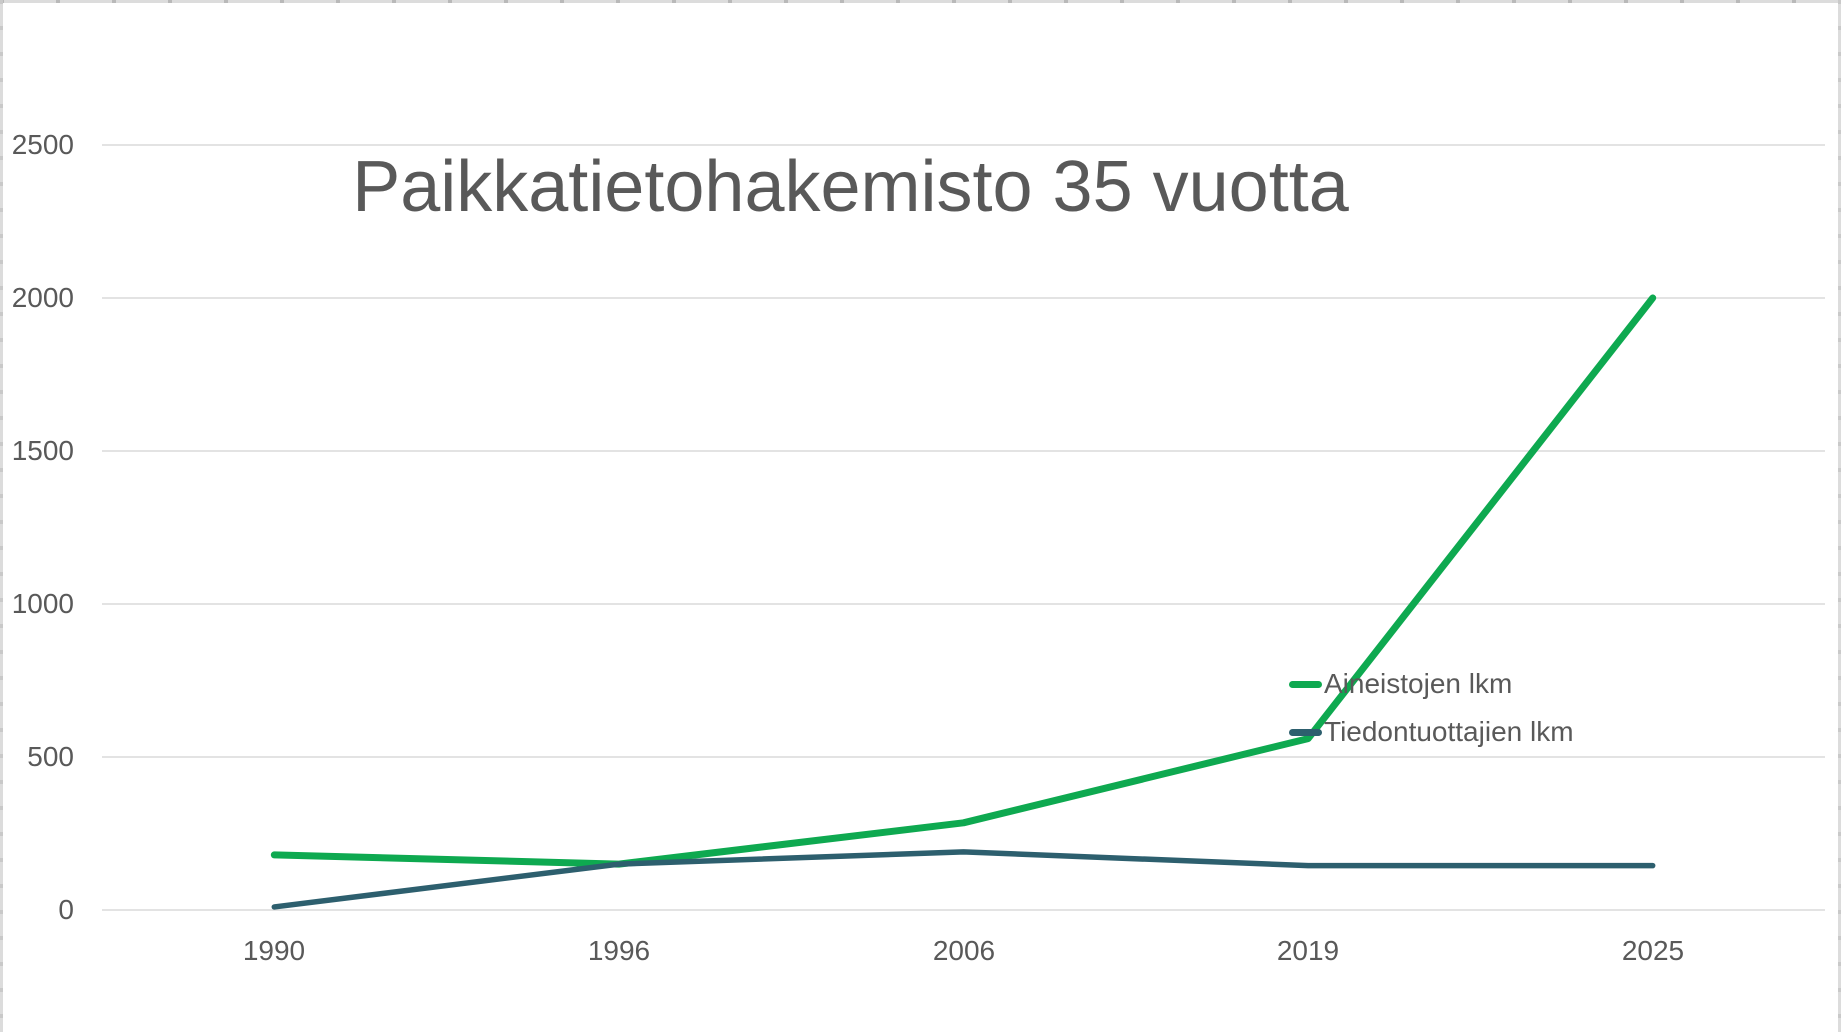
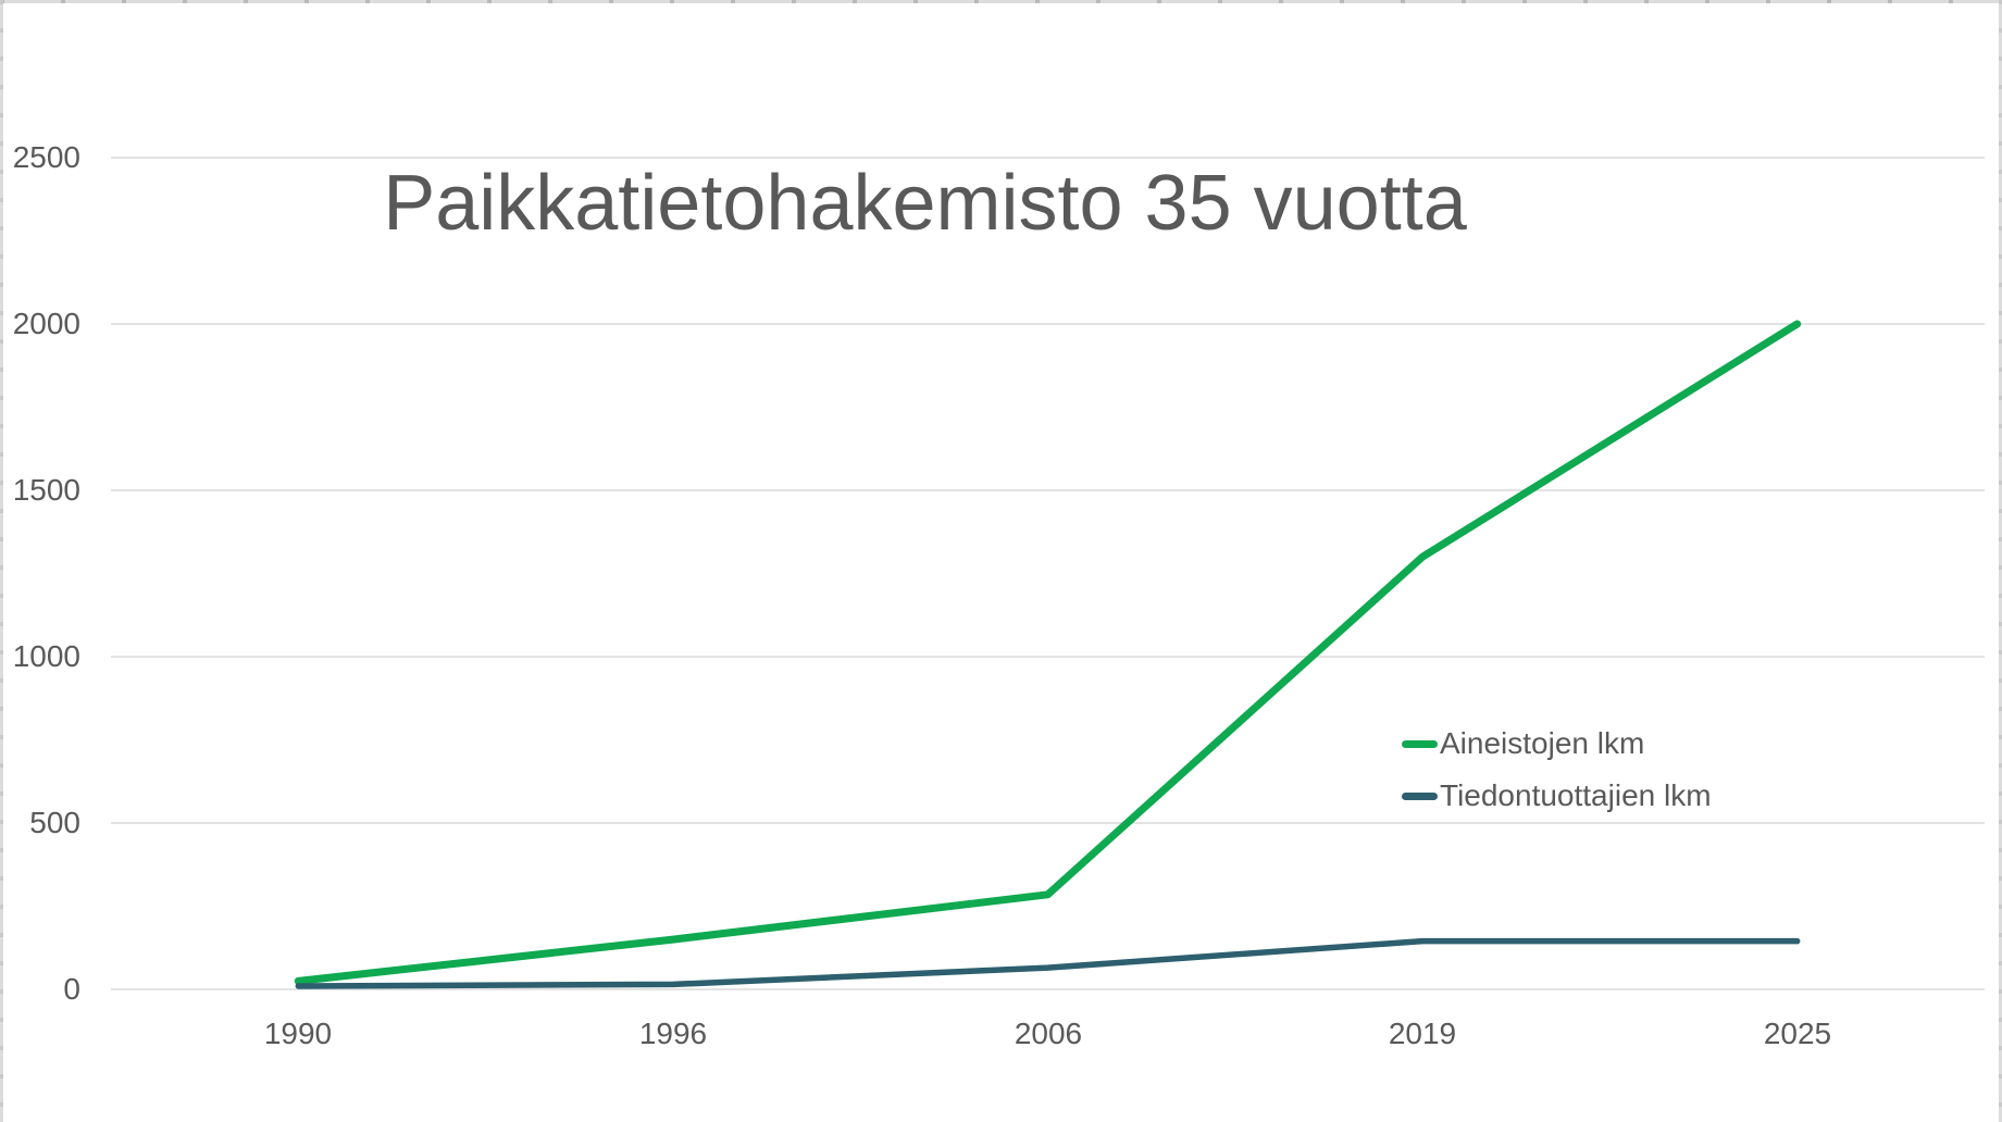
Aineistojen lkm/1990: 180 -> 20
Tiedontuottajien lkm/1996: 150 -> 20
Tiedontuottajien lkm/2006: 190 -> 60
Aineistojen lkm/2019: 560 -> 1300
